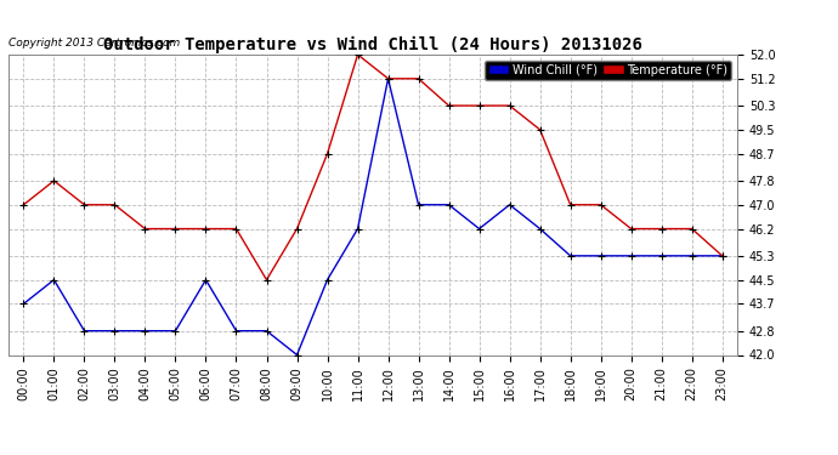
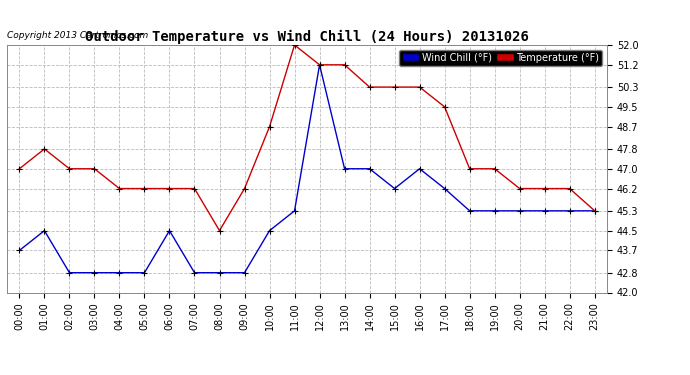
Wind Chill (°F)/09:00: 42.0 -> 42.8
Wind Chill (°F)/11:00: 46.2 -> 45.3
